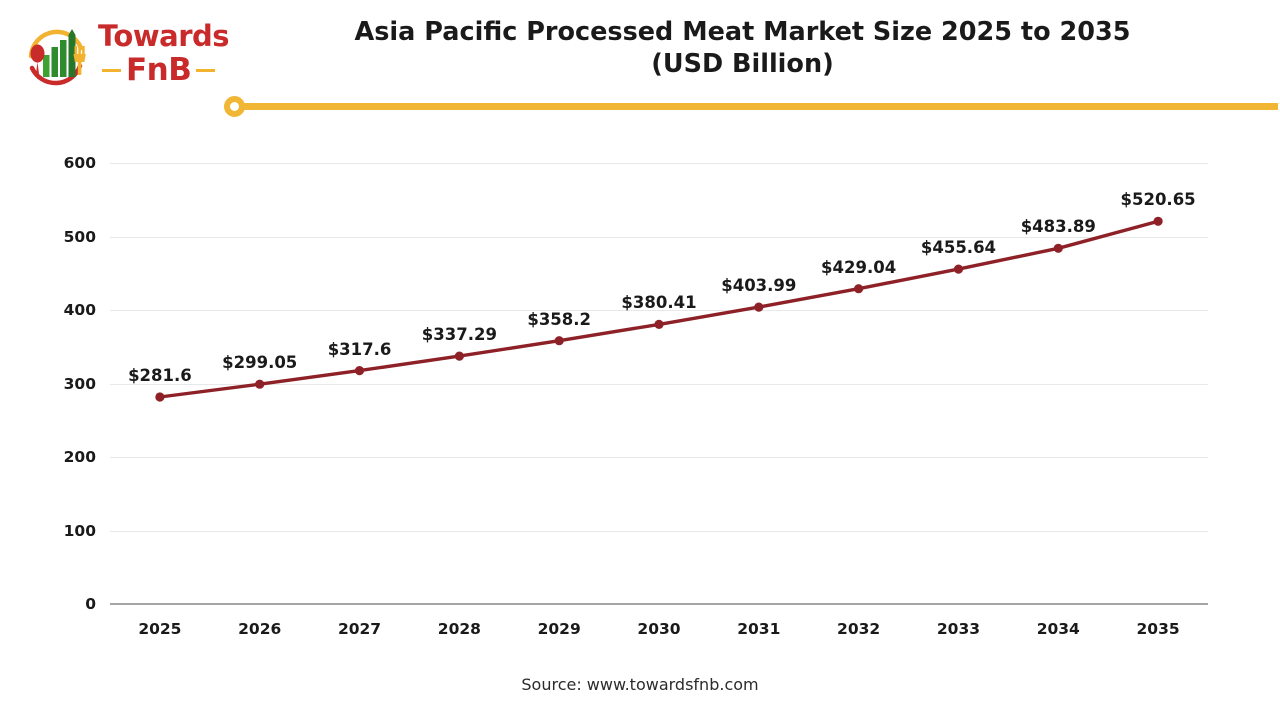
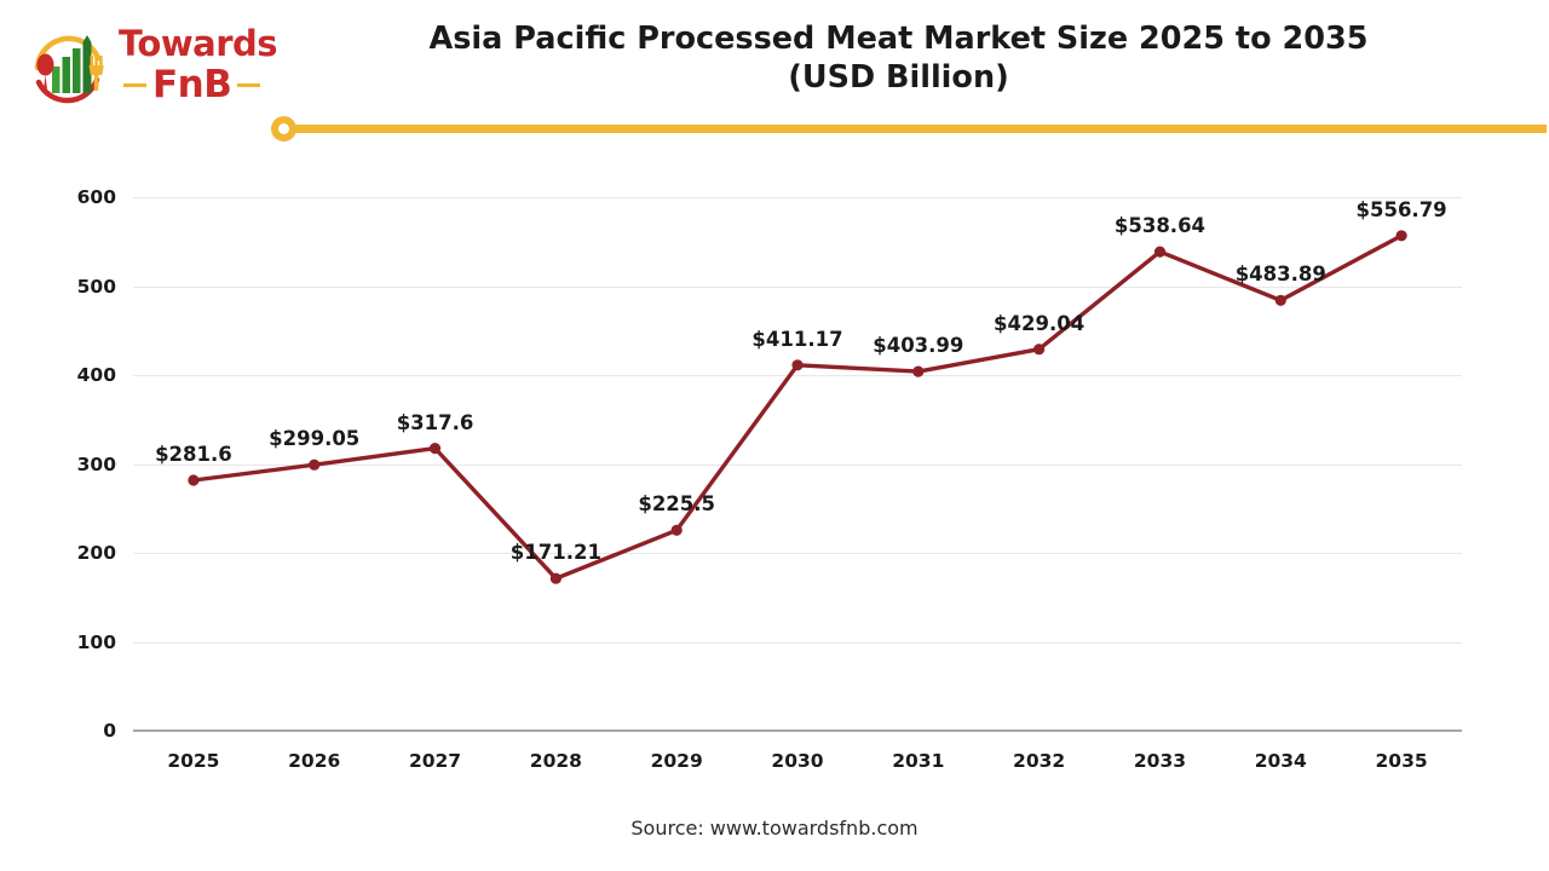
2028: $337.29 -> $171.21
2029: $358.2 -> $225.5
2030: $380.41 -> $411.17
2033: $455.64 -> $538.64
2035: $520.65 -> $556.79
